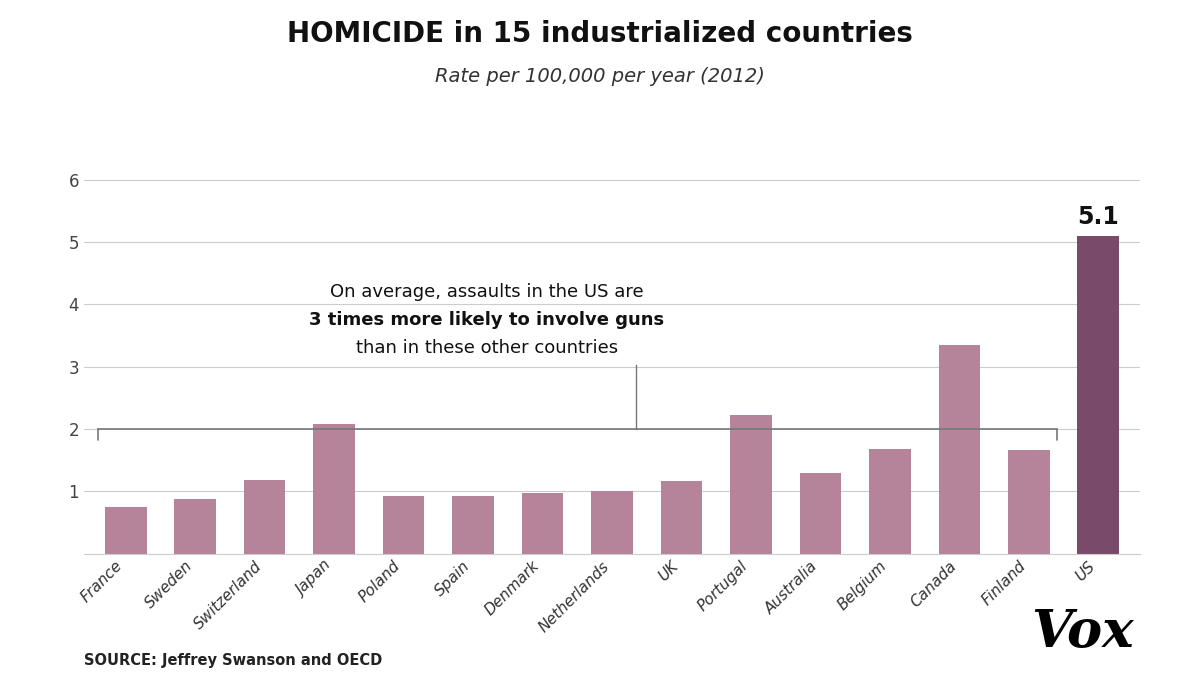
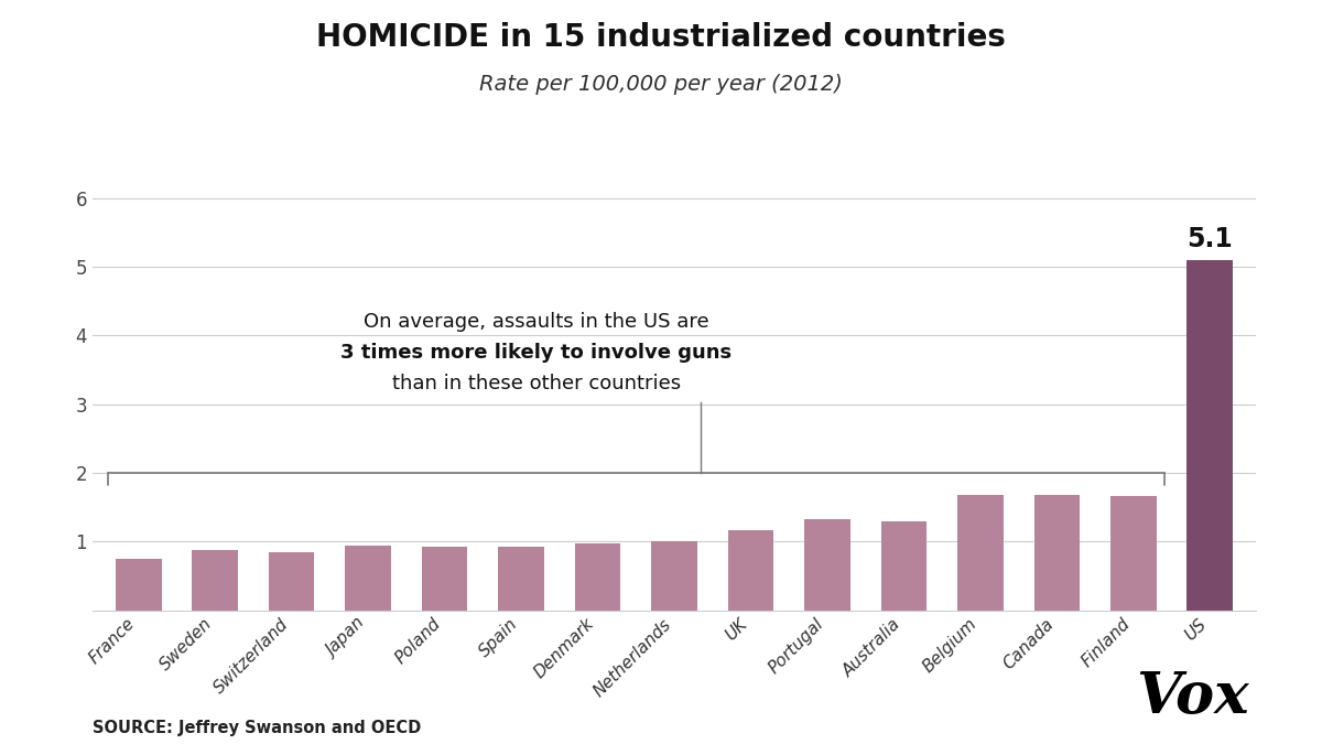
Switzerland: 1.18 -> 0.85
Japan: 2.08 -> 0.94
Portugal: 2.22 -> 1.32
Canada: 3.34 -> 1.68
